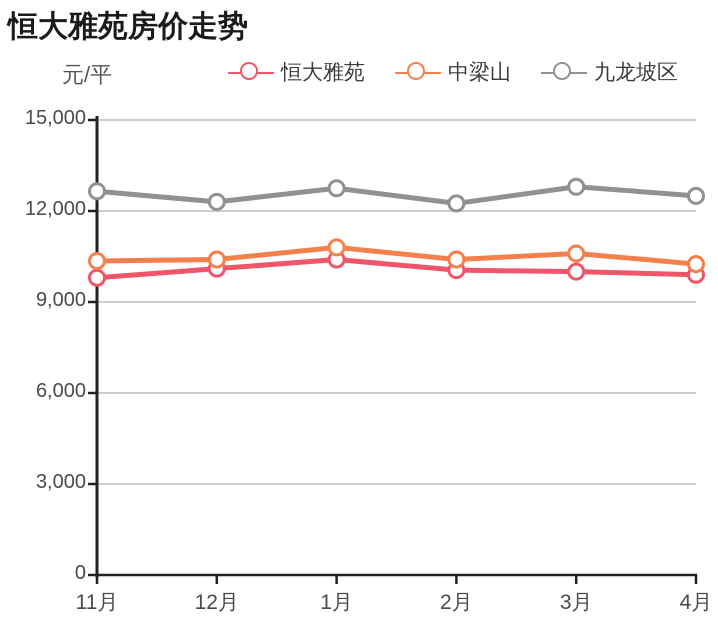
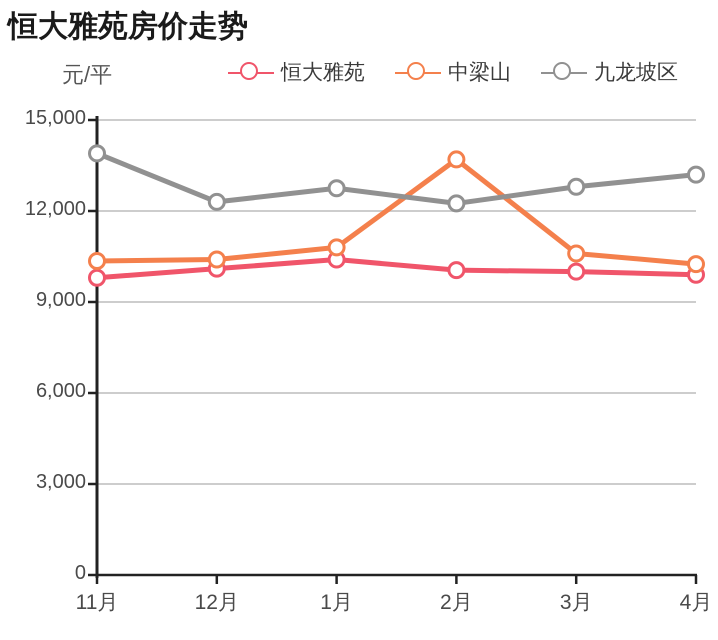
九龙坡区/11月: 12600 -> 13900
中梁山/2月: 10400 -> 13700
九龙坡区/4月: 12500 -> 13200
